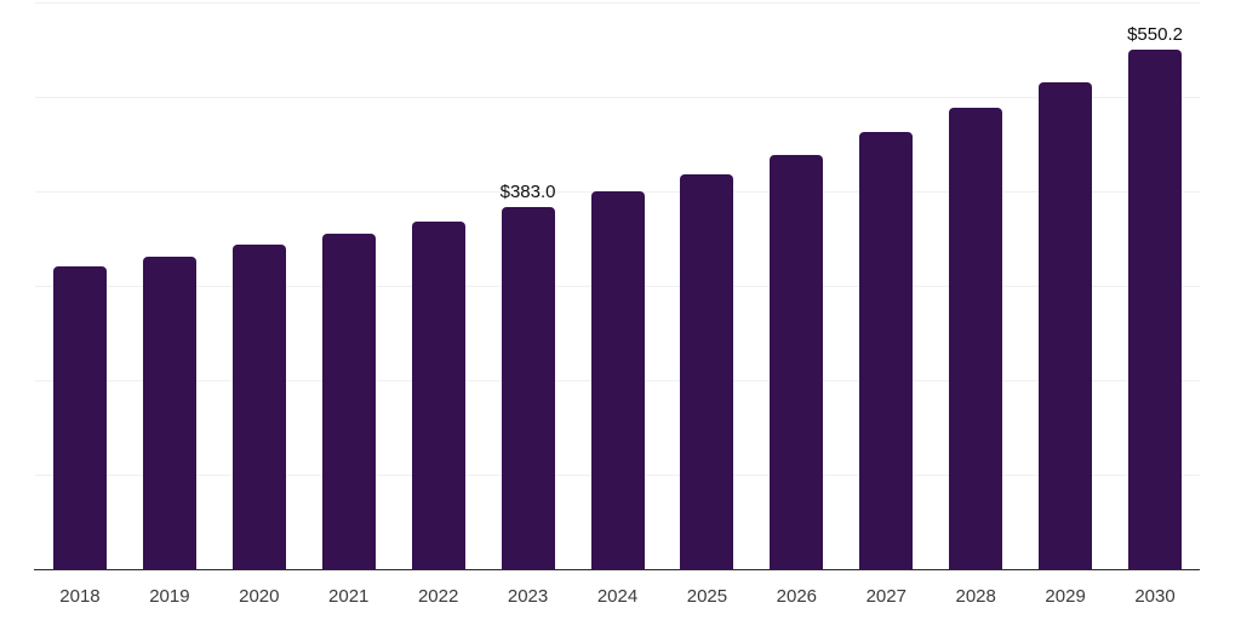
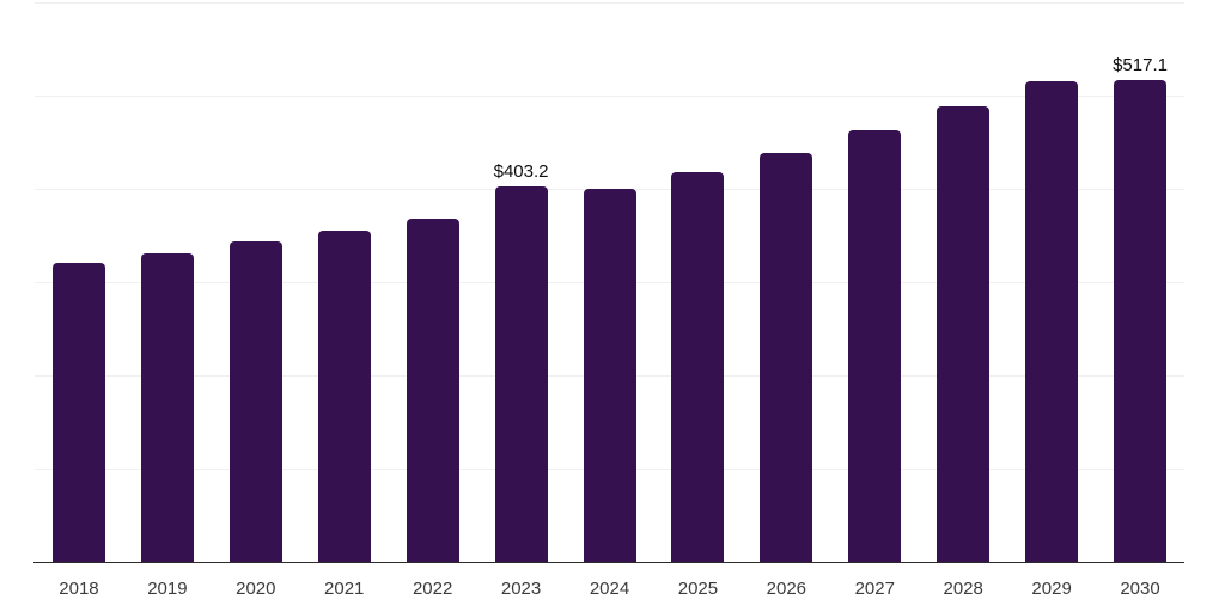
2023: $383.0 -> $403.2
2030: $550.2 -> $517.1
